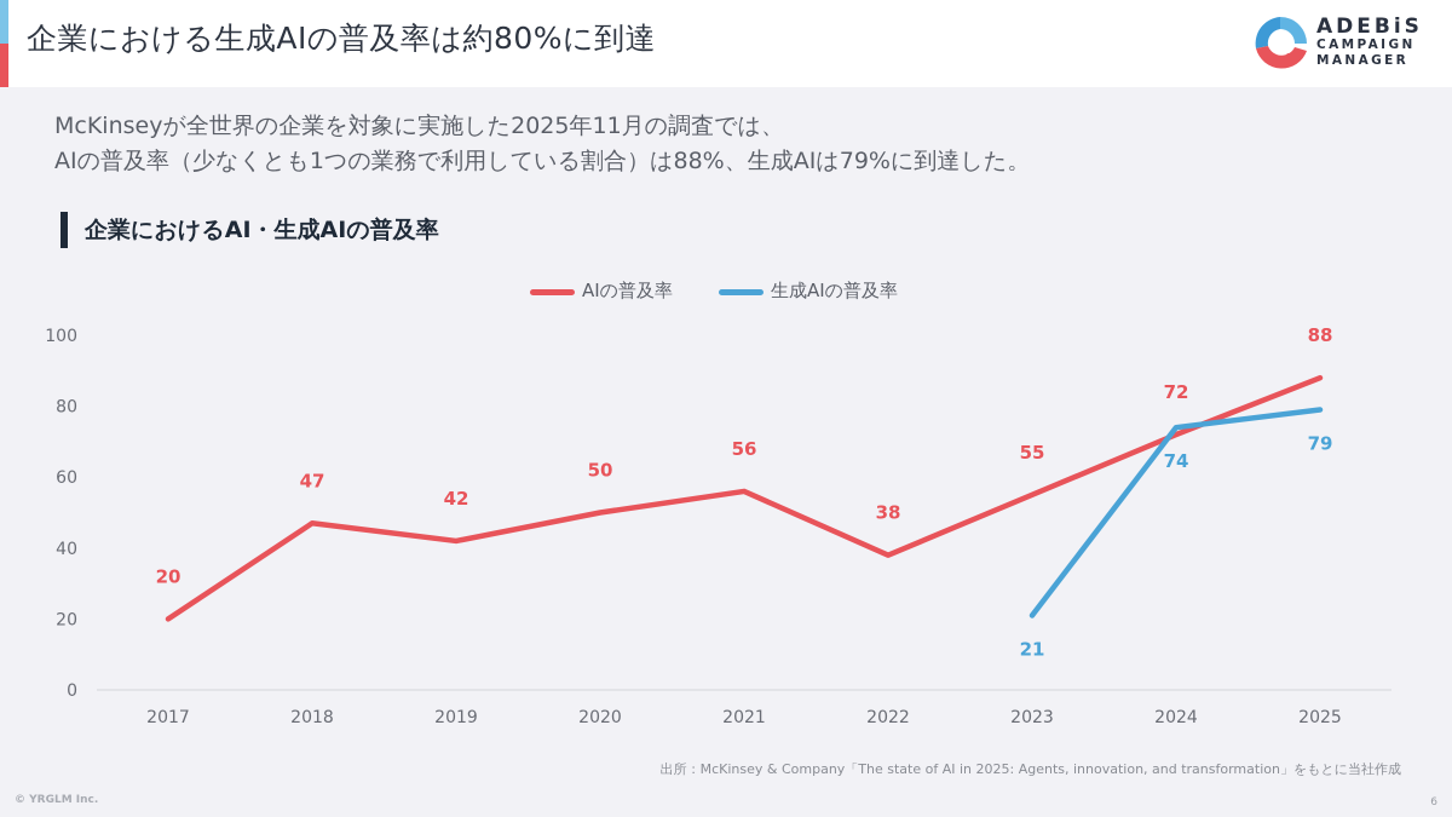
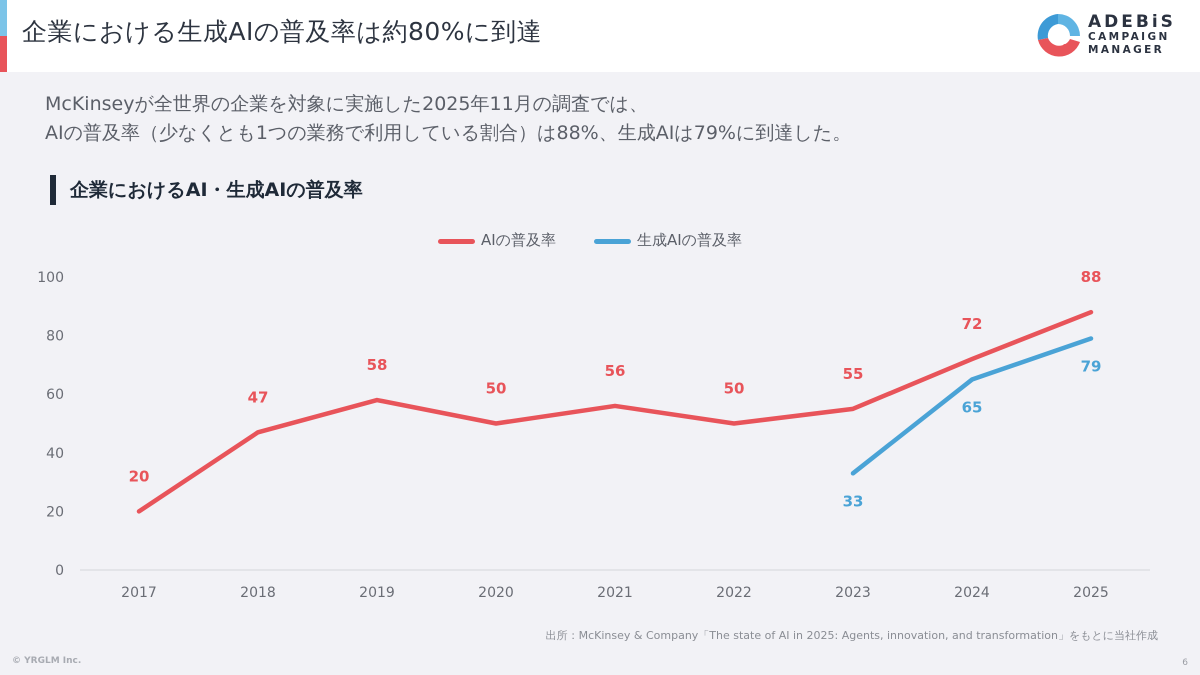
AIの普及率/2019: 42 -> 58
AIの普及率/2022: 38 -> 50
生成AIの普及率/2023: 21 -> 33
生成AIの普及率/2024: 74 -> 65
